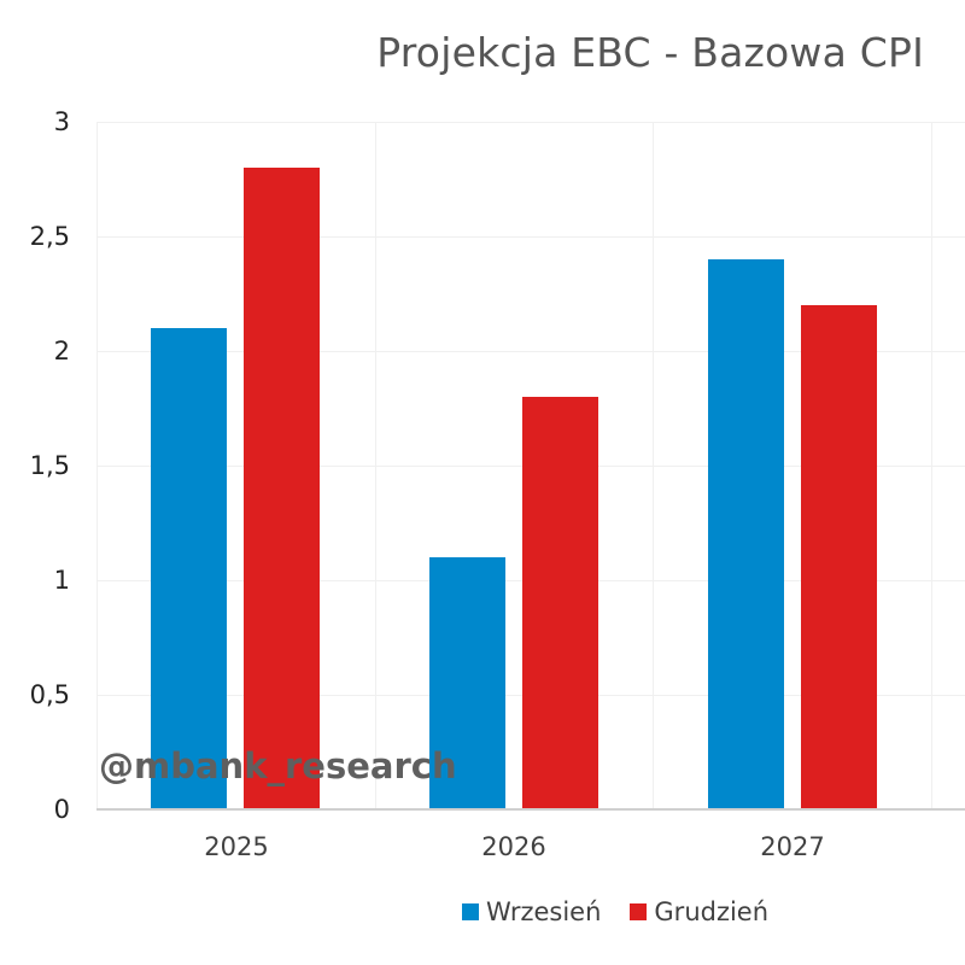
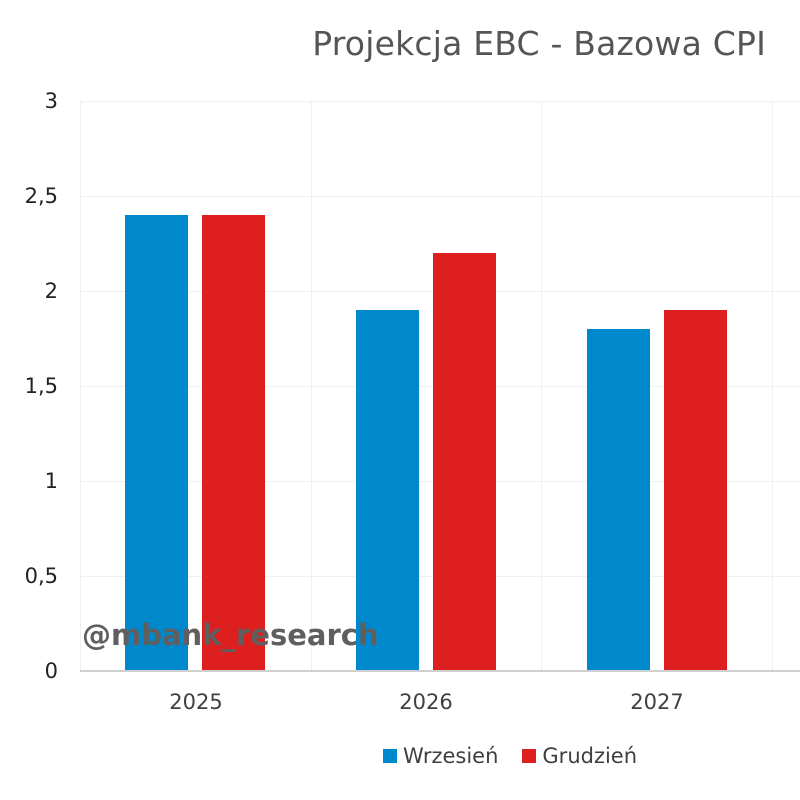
Wrzesień/2025: 2.1 -> 2.4
Grudzień/2025: 2.8 -> 2.4
Wrzesień/2026: 1.1 -> 1.9
Grudzień/2026: 1.8 -> 2.2
Wrzesień/2027: 2.4 -> 1.8
Grudzień/2027: 2.2 -> 1.9
